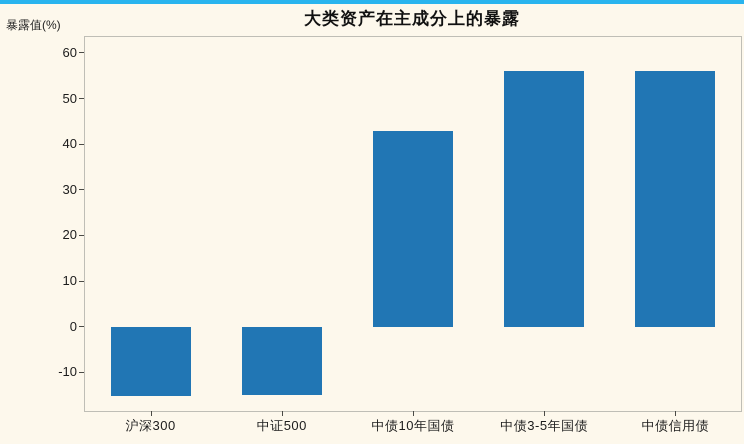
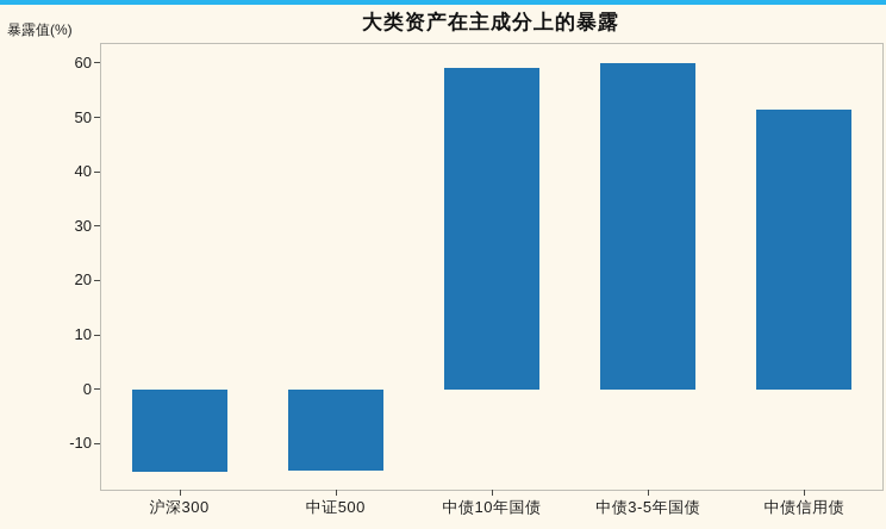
中债10年国债: 43 -> 59
中债3-5年国债: 56 -> 60
中债信用债: 56 -> 52
